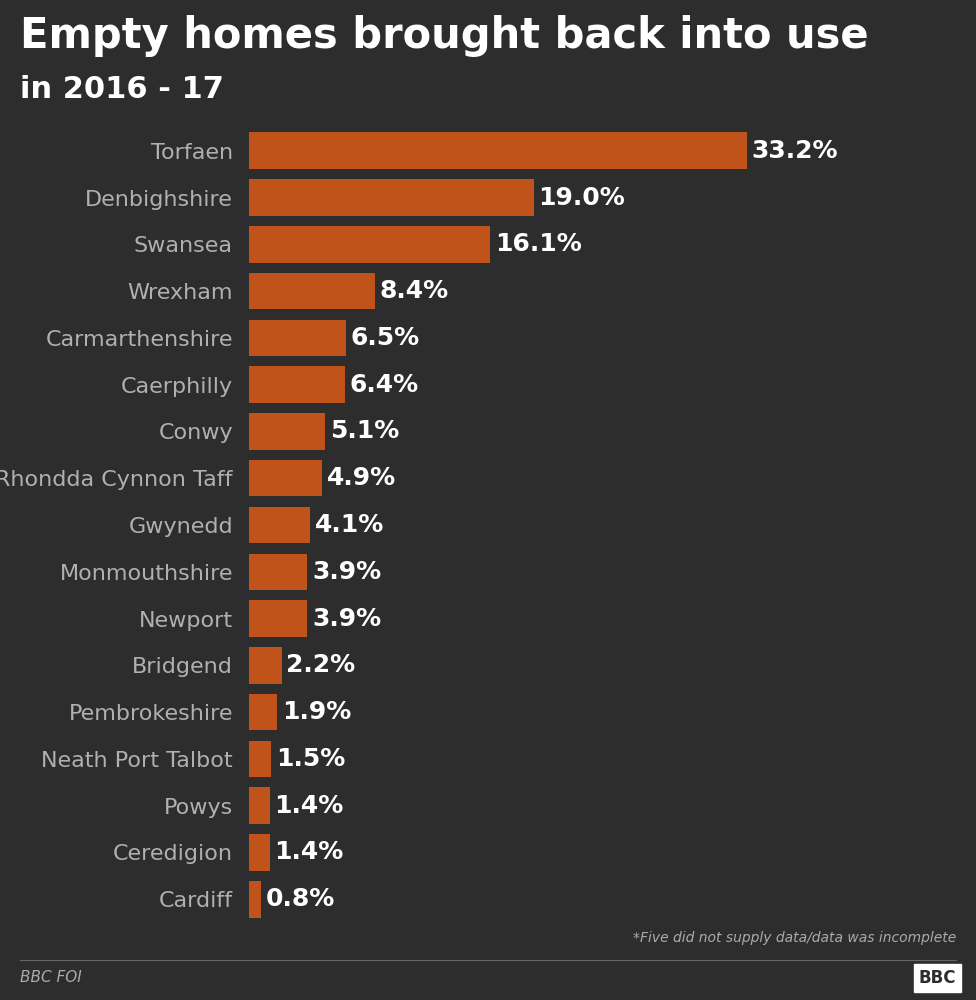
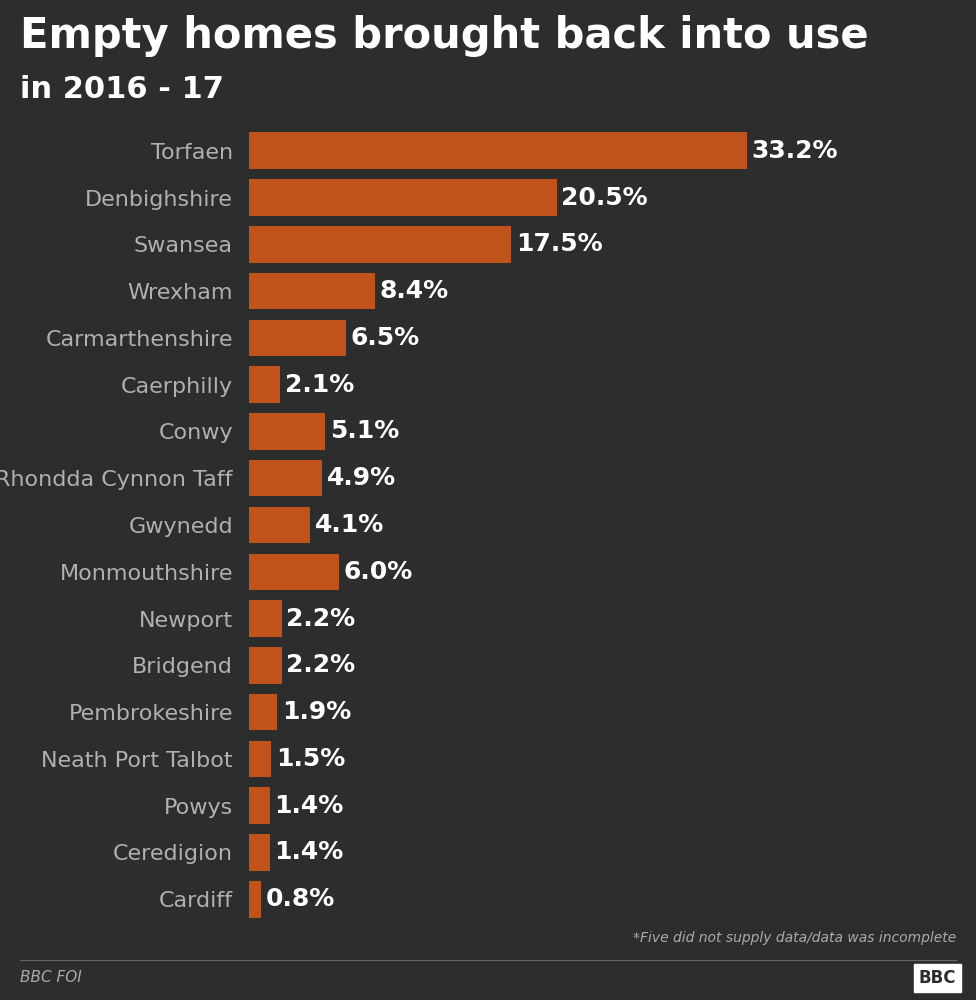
Denbighshire: 19.0% -> 20.5%
Swansea: 16.1% -> 17.5%
Caerphilly: 6.4% -> 2.1%
Monmouthshire: 3.9% -> 6.0%
Newport: 3.9% -> 2.2%
